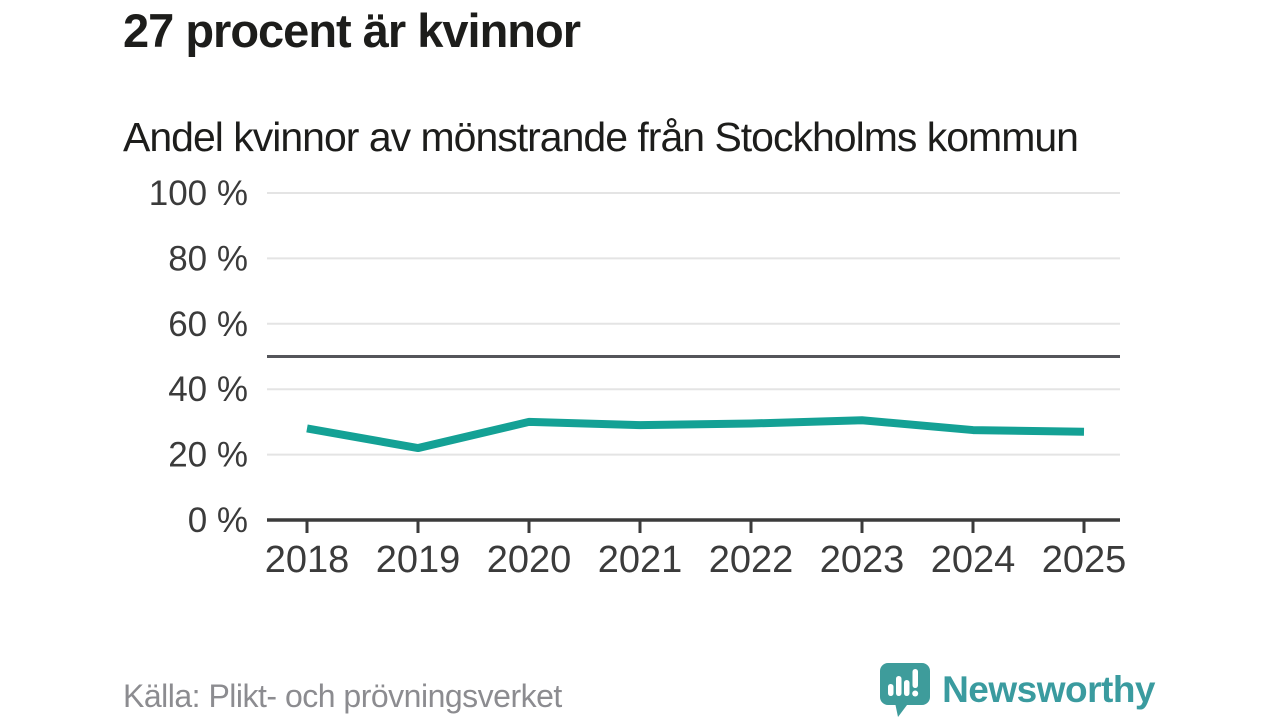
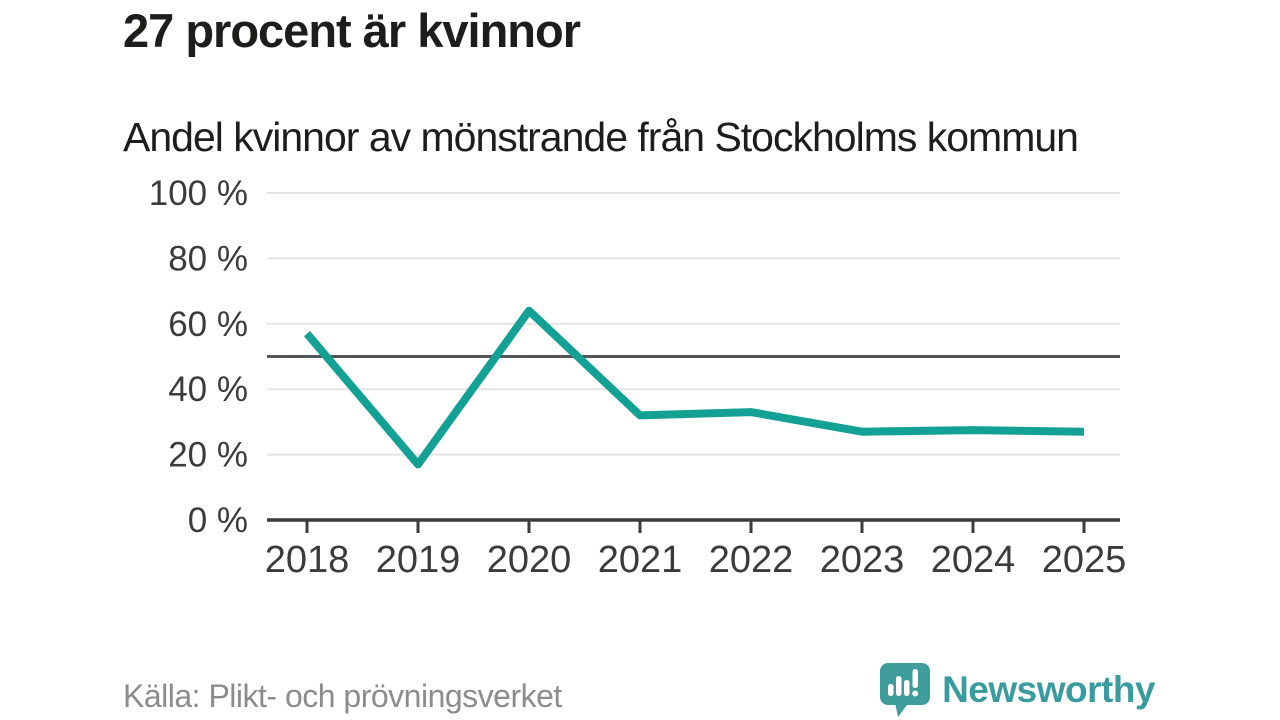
2018: 28% -> 57%
2019: 22% -> 17%
2020: 30% -> 64%
2021: 29% -> 32%
2022: 30% -> 33%
2023: 30% -> 27%
